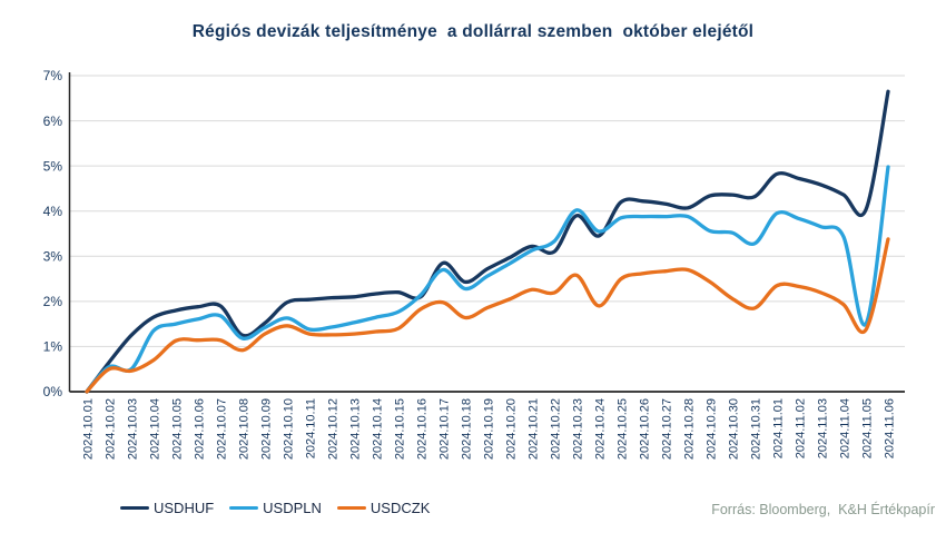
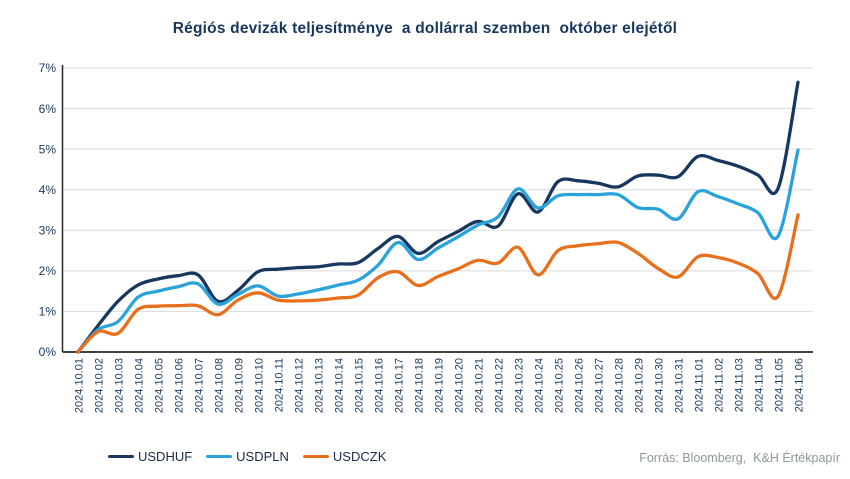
USDPLN/2024.10.03: 0.5% -> 0.8%
USDCZK/2024.10.04: 0.7% -> 1.1%
USDHUF/2024.10.16: 2.1% -> 2.5%
USDPLN/2024.11.05: 1.5% -> 2.9%
